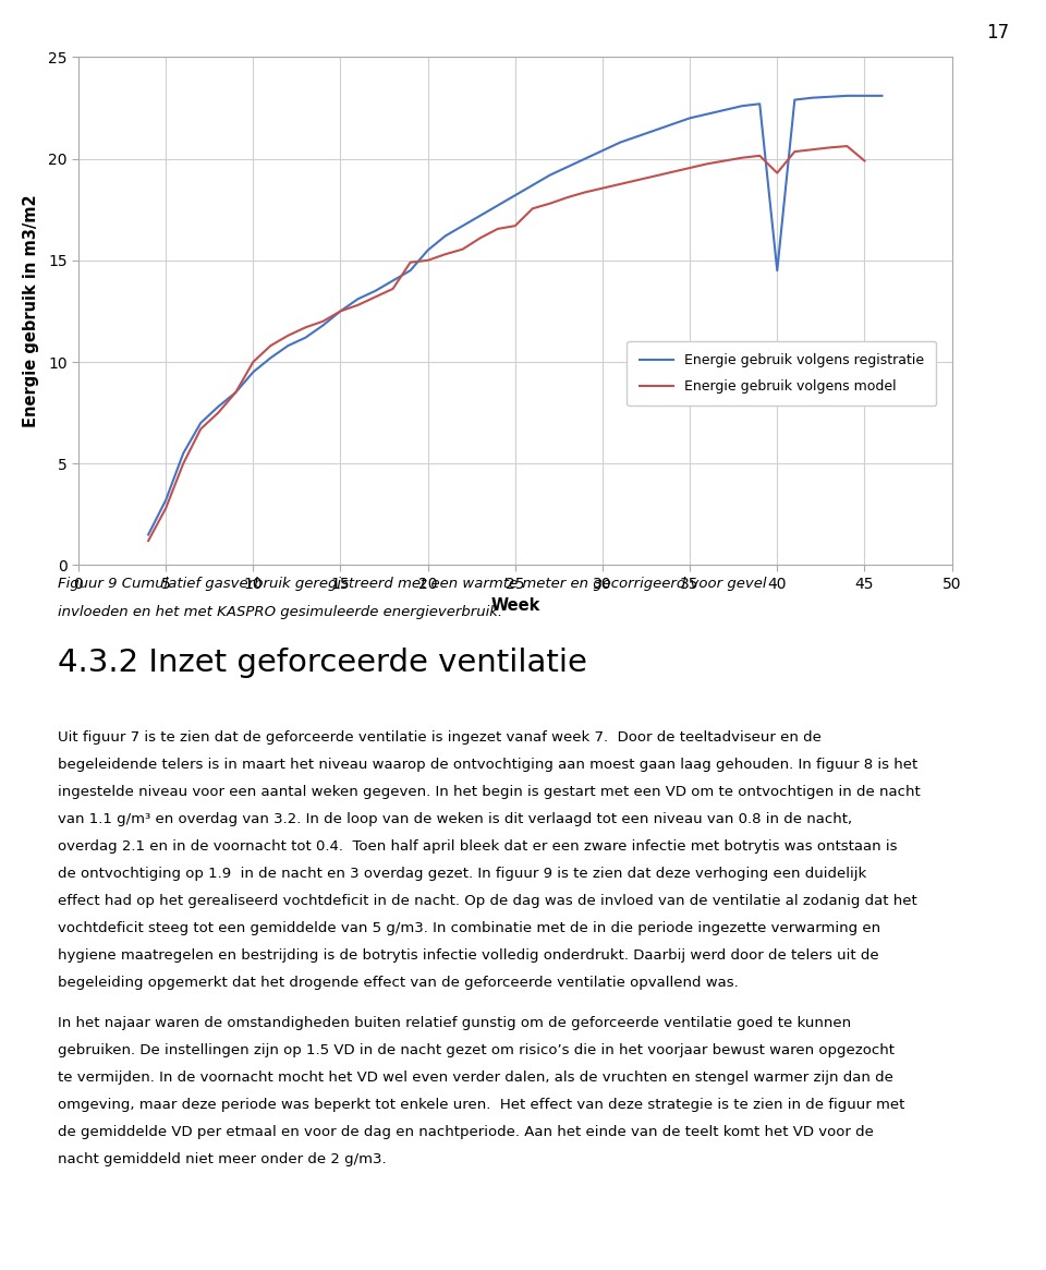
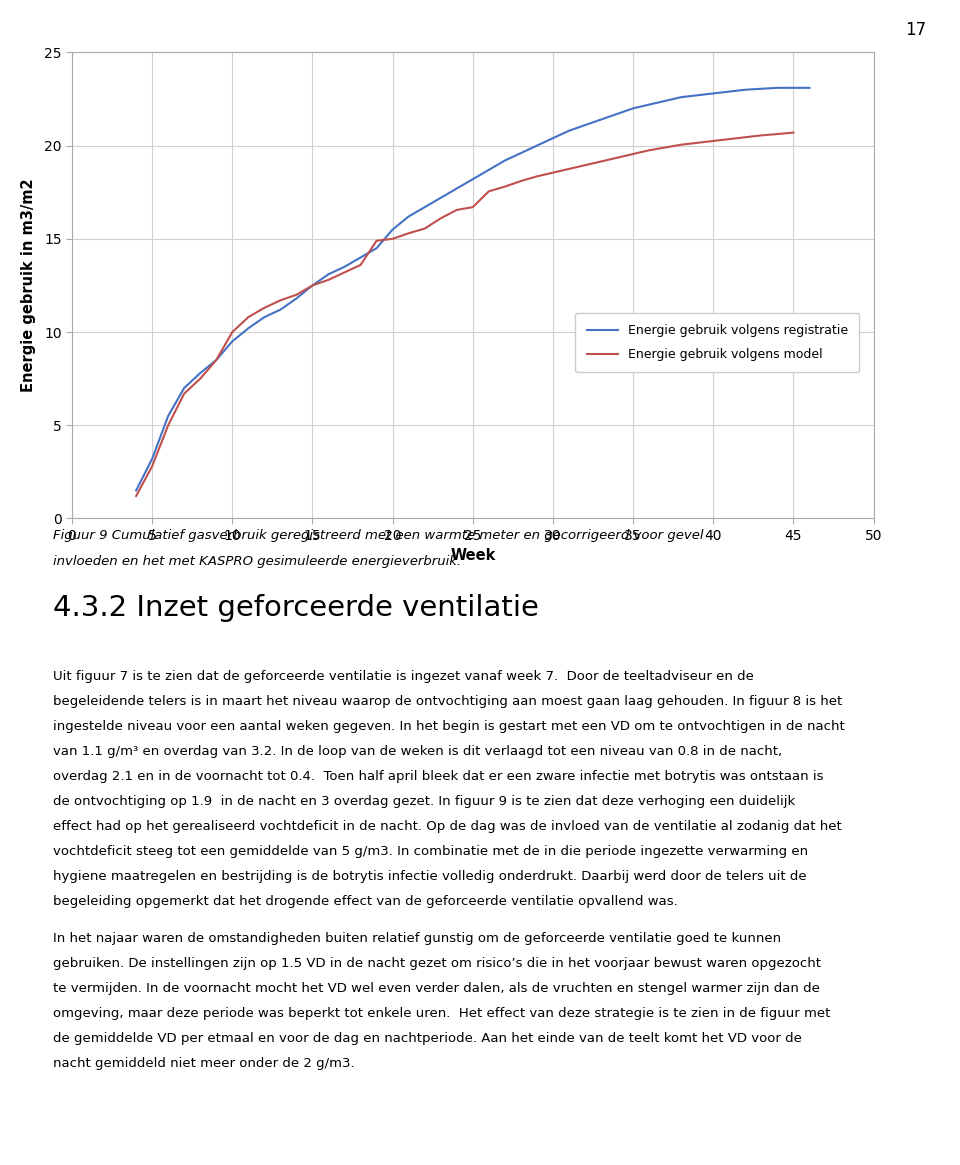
Energie gebruik volgens registratie/40: 14.5 -> 22.8
Energie gebruik volgens model/40: 19.3 -> 20.2
Energie gebruik volgens model/45: 19.9 -> 20.7
